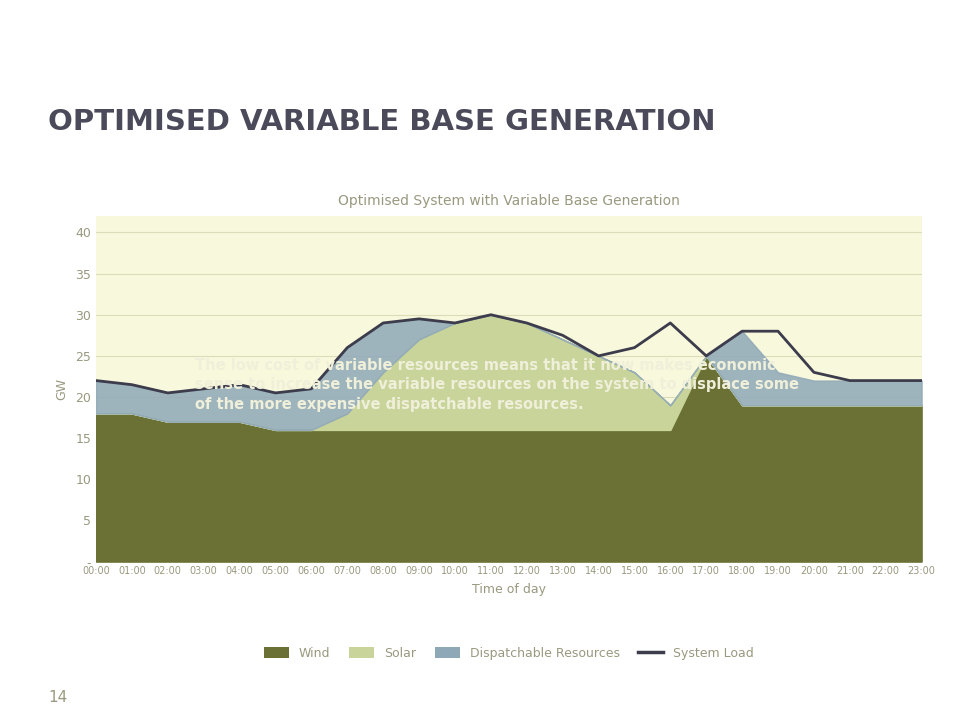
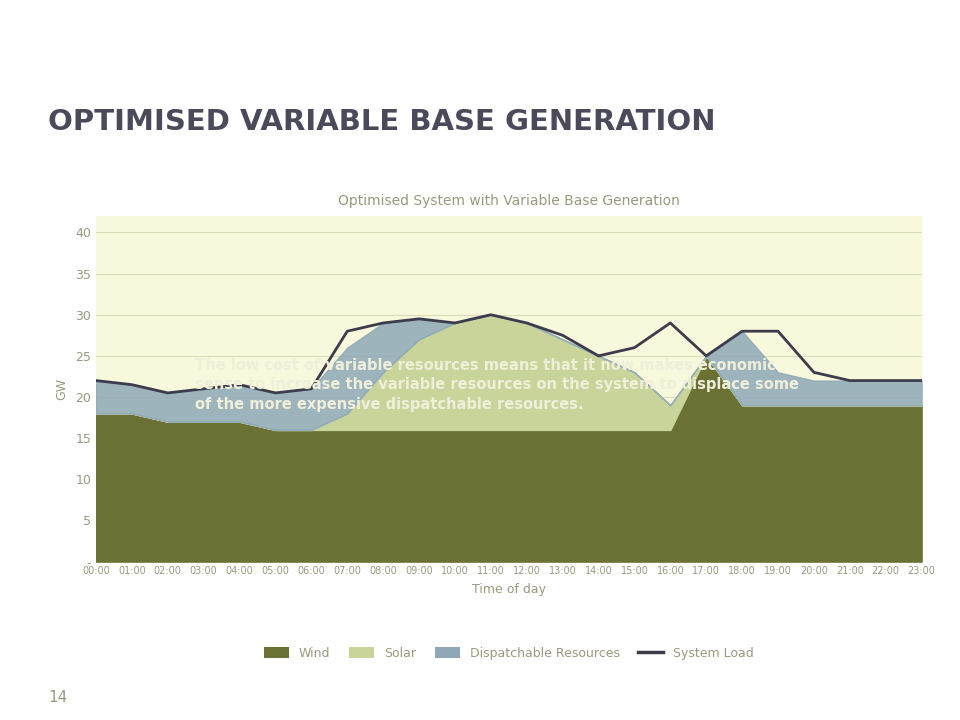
System Load/07:00: 26.0 -> 28.0
